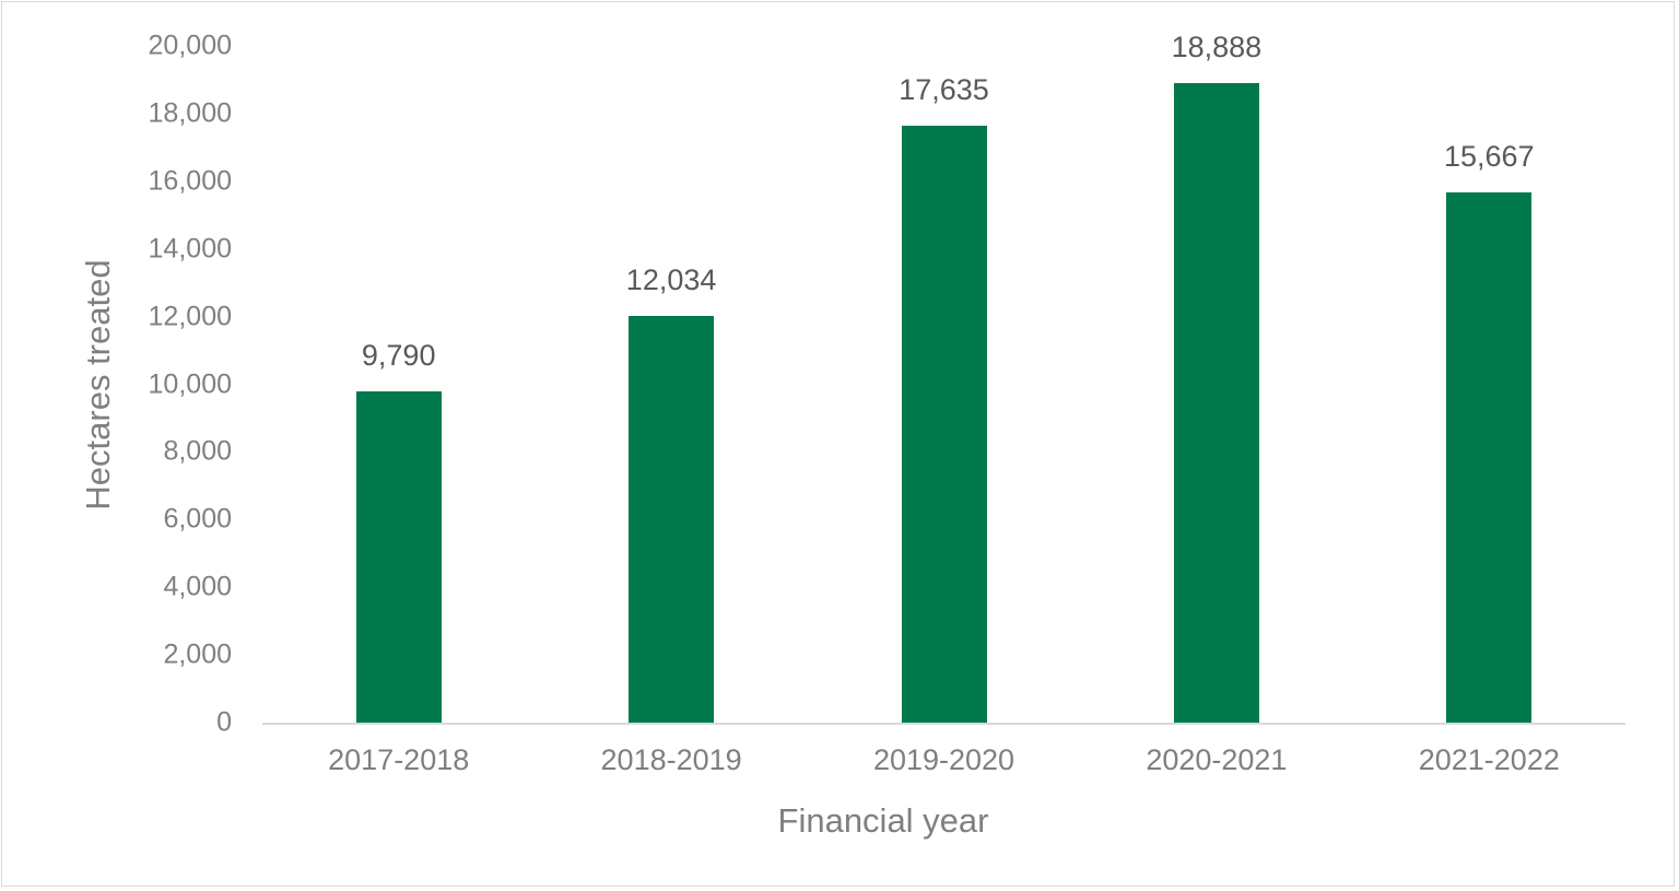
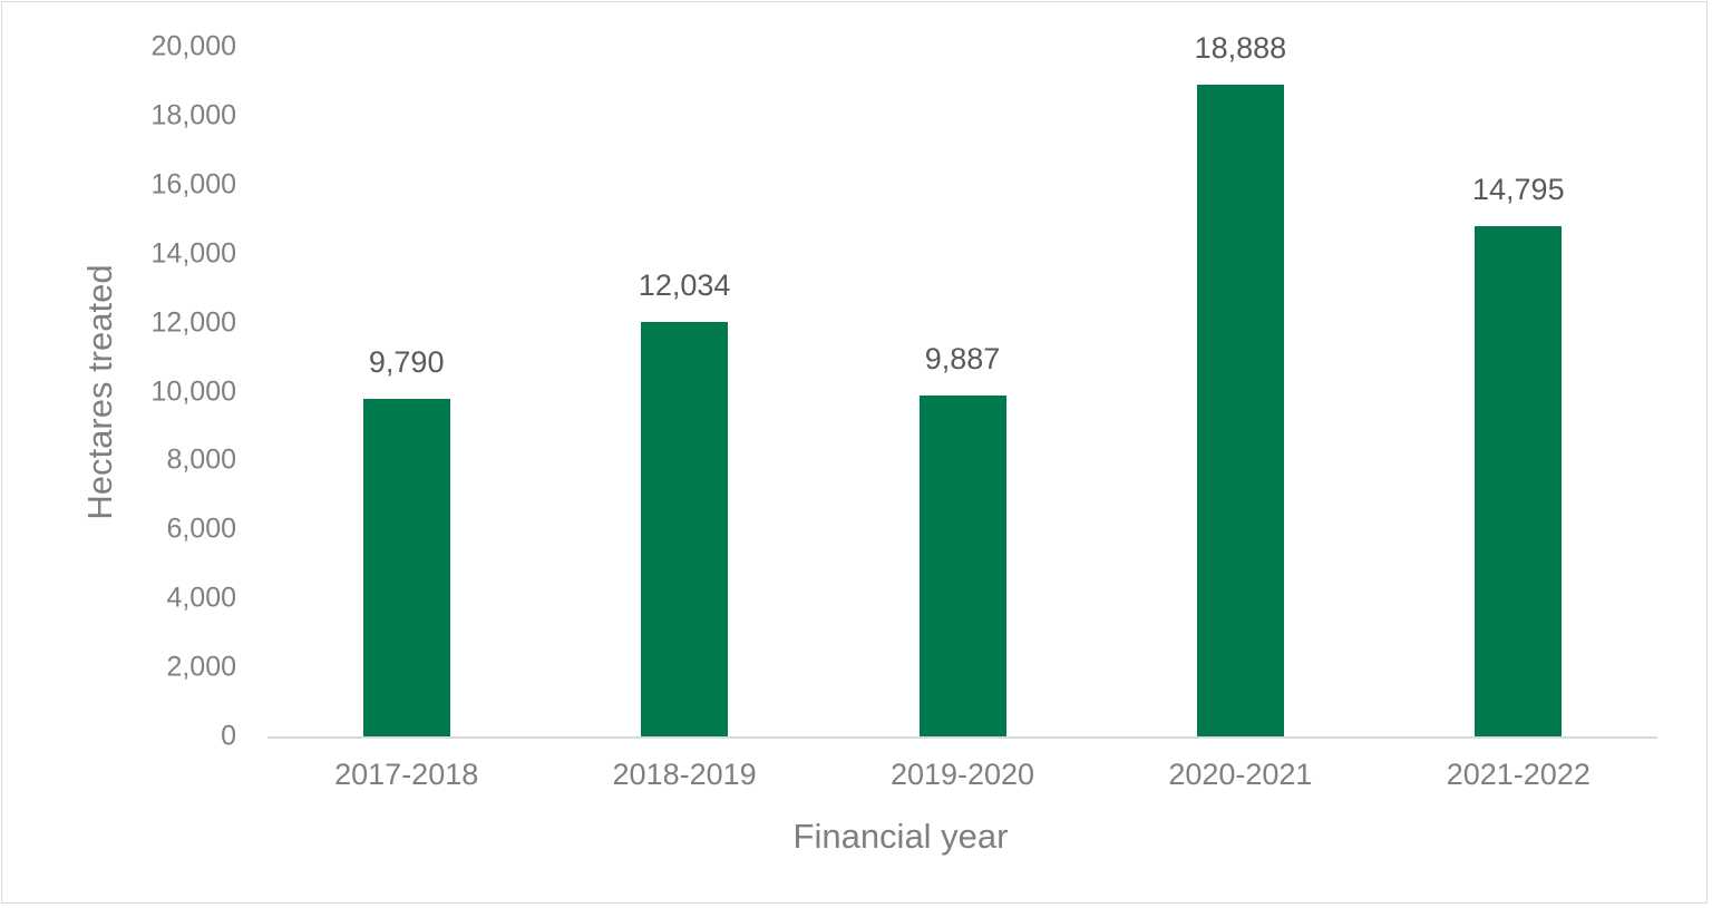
2019-2020: 17,635 -> 9,887
2021-2022: 15,667 -> 14,795
